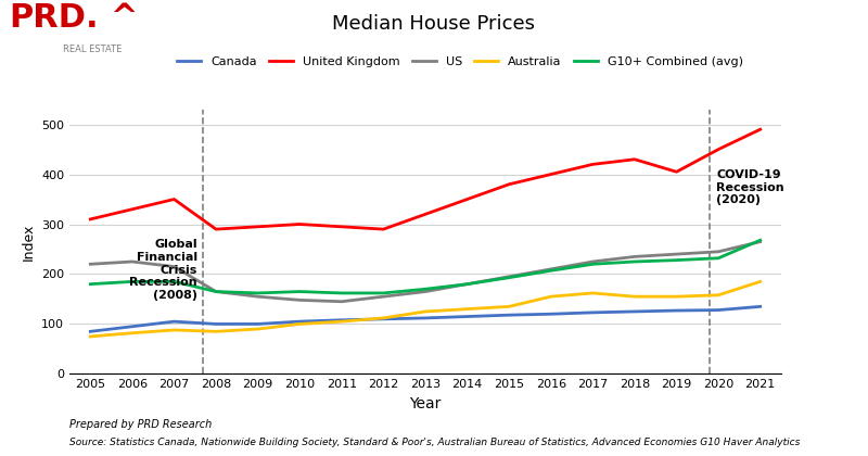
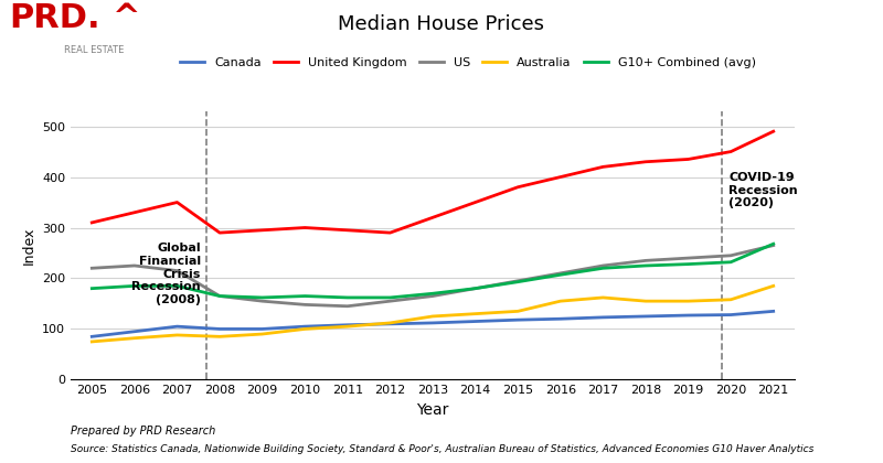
United Kingdom/2019: 405 -> 435
